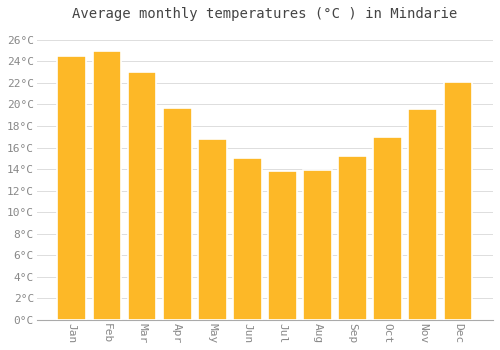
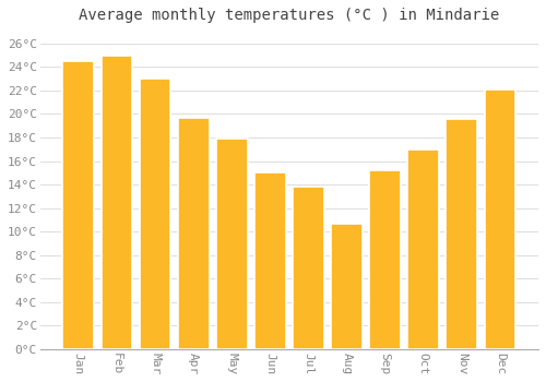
May: 16.8°C -> 17.9°C
Aug: 13.9°C -> 10.7°C
